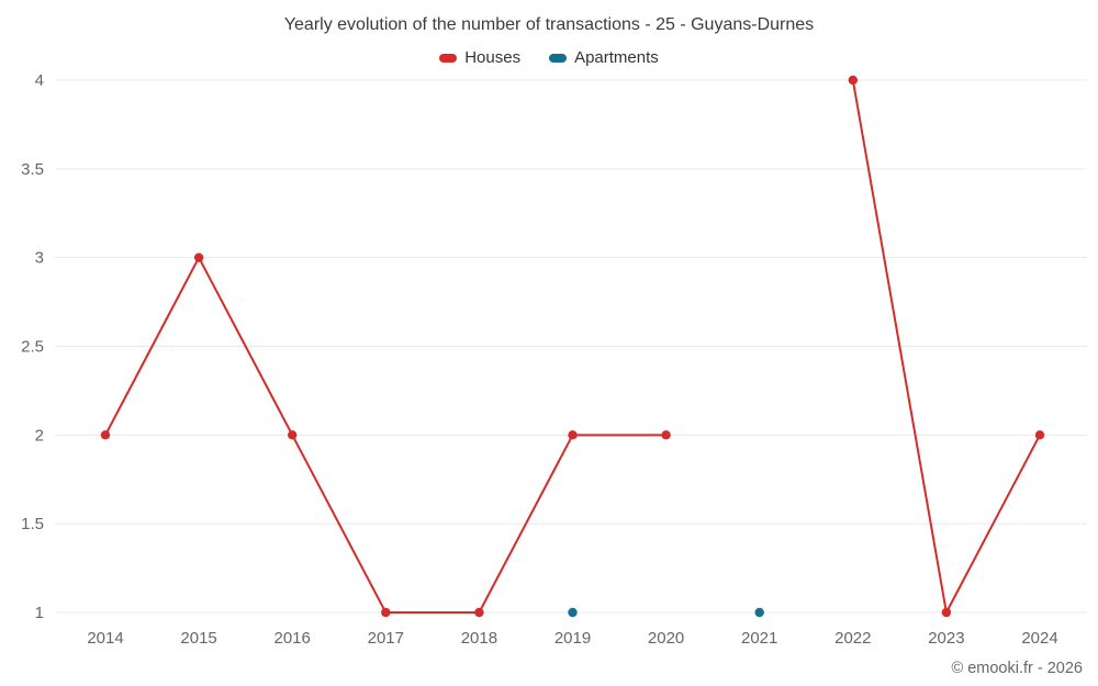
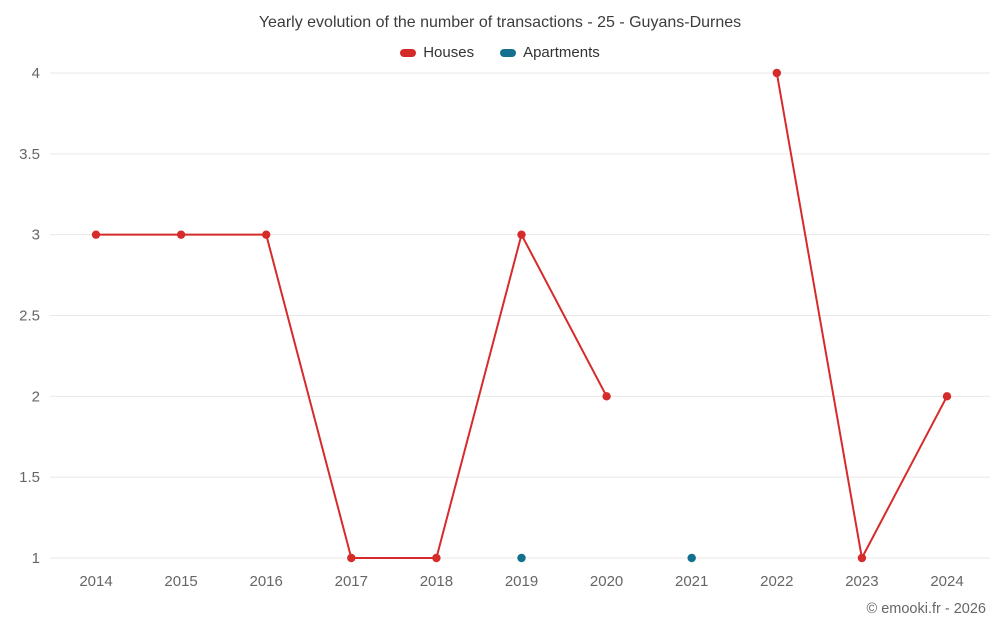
Houses/2014: 2 -> 3
Houses/2016: 2 -> 3
Houses/2019: 2 -> 3
